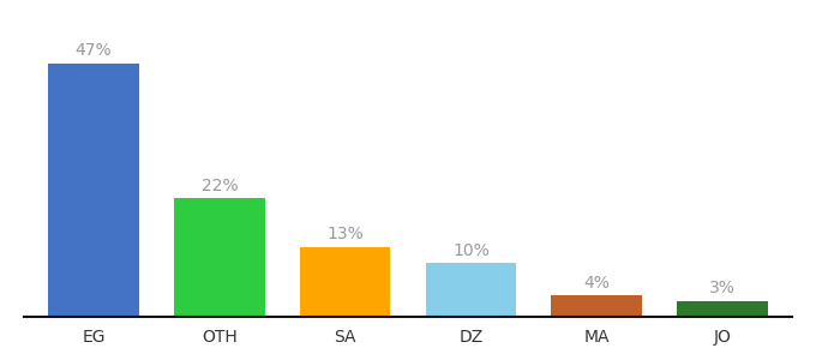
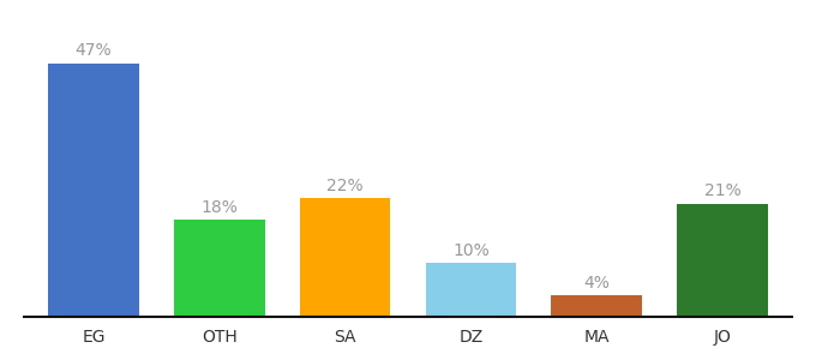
OTH: 22% -> 18%
SA: 13% -> 22%
JO: 3% -> 21%
